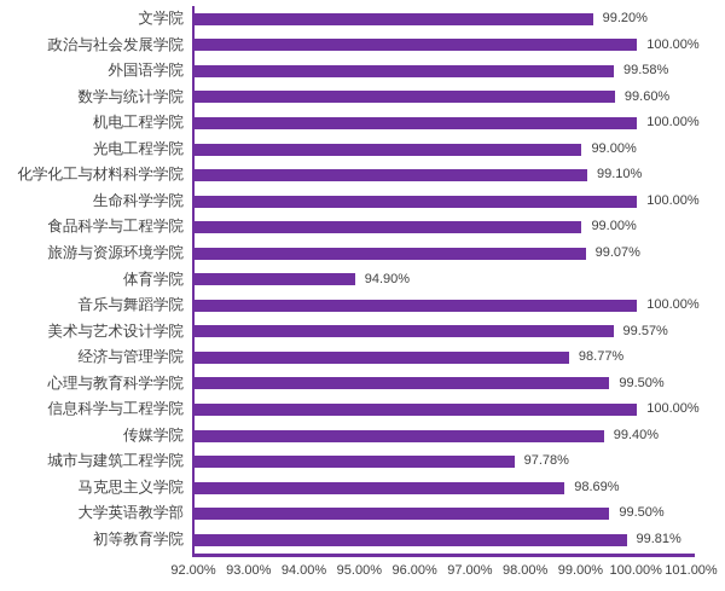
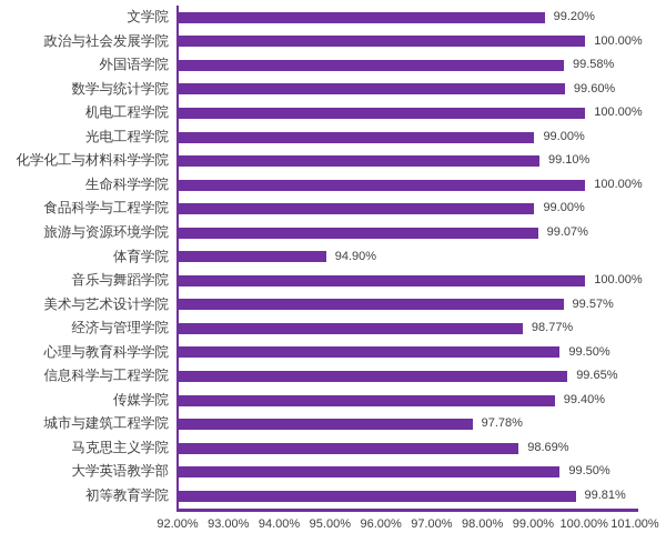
信息科学与工程学院: 100.00% -> 99.65%
